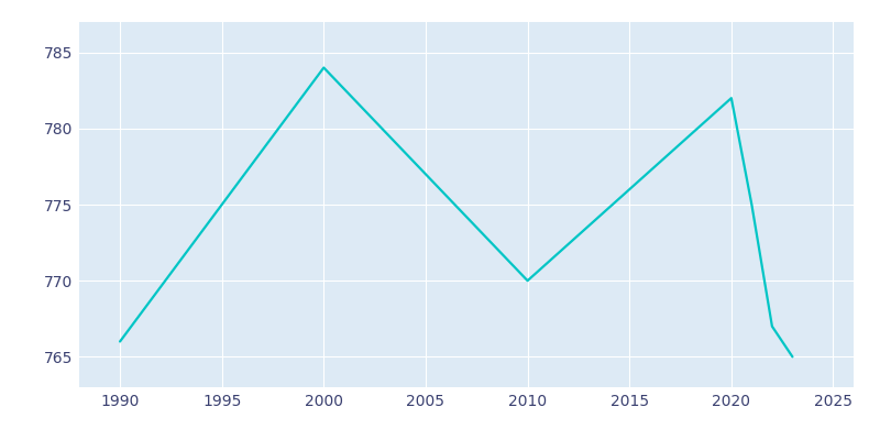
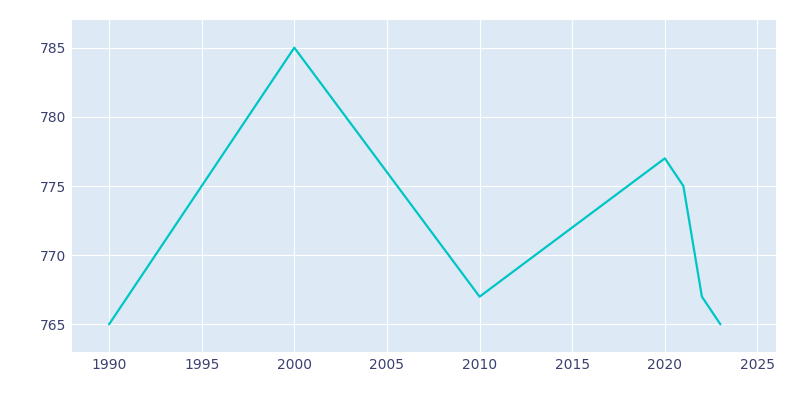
1990: 766 -> 765
2000: 784 -> 785
2010: 770 -> 767
2020: 782 -> 777
